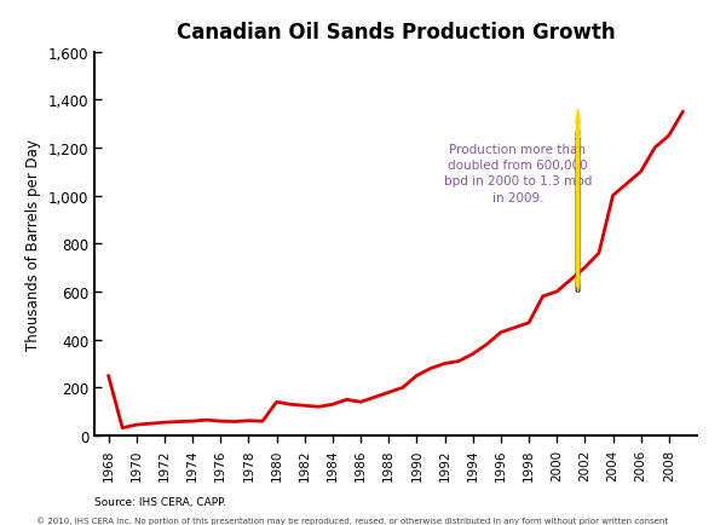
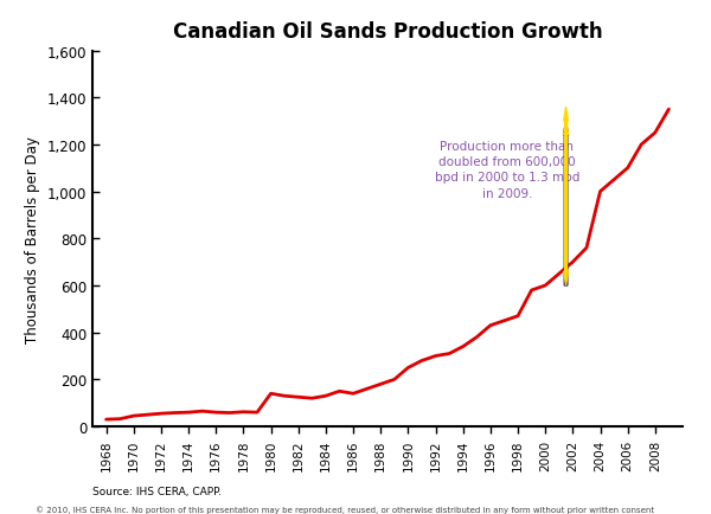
1968: 250 -> 30
